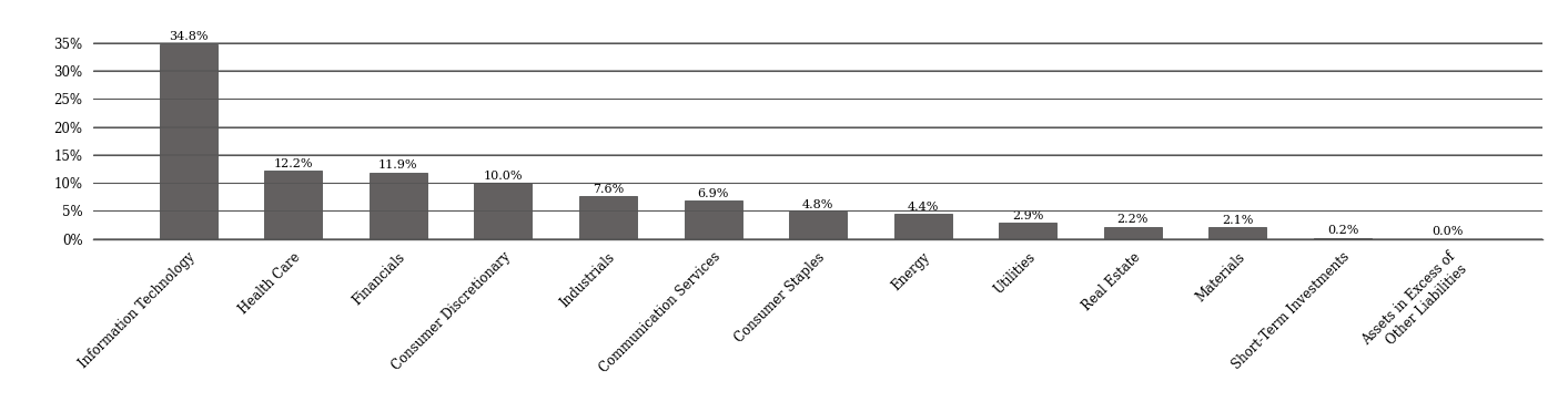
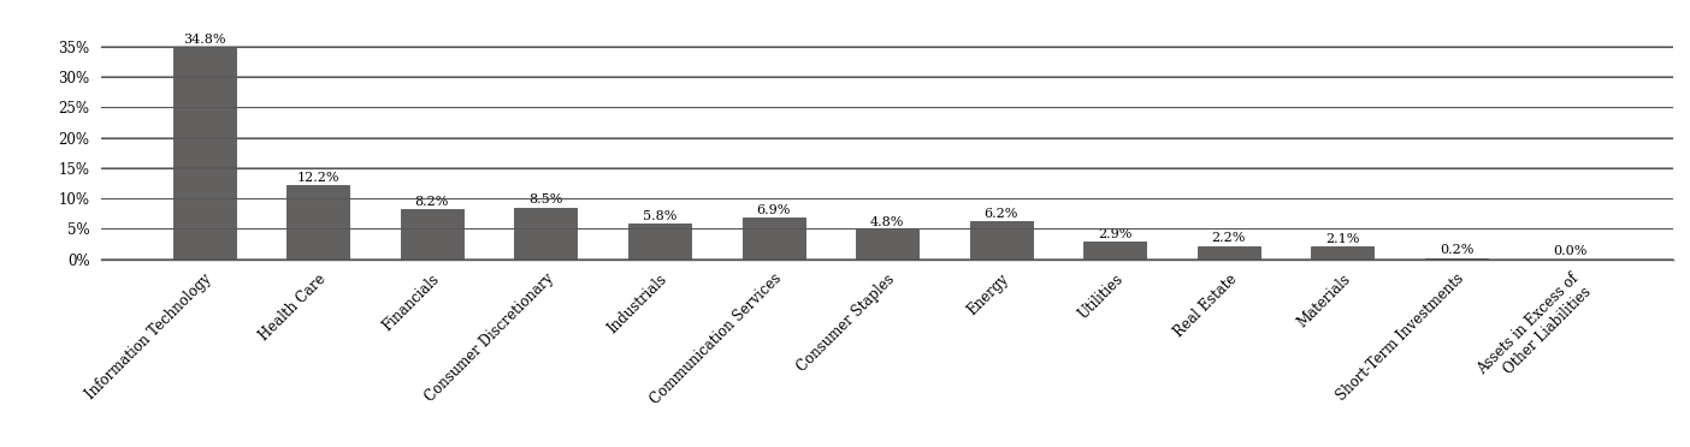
Financials: 11.9% -> 8.2%
Consumer Discretionary: 10.0% -> 8.5%
Industrials: 7.6% -> 5.8%
Energy: 4.4% -> 6.2%
